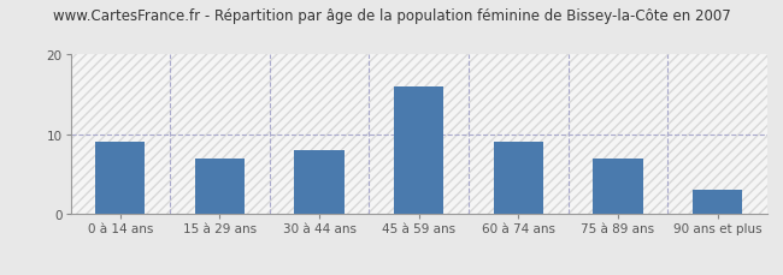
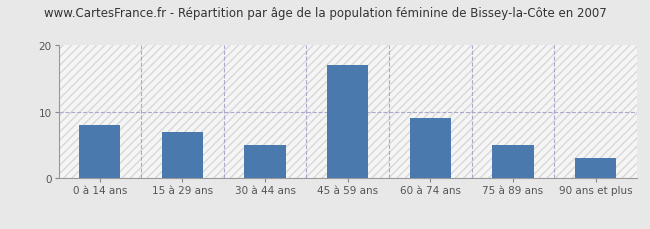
0 à 14 ans: 9 -> 8
30 à 44 ans: 8 -> 5
45 à 59 ans: 16 -> 17
75 à 89 ans: 7 -> 5
